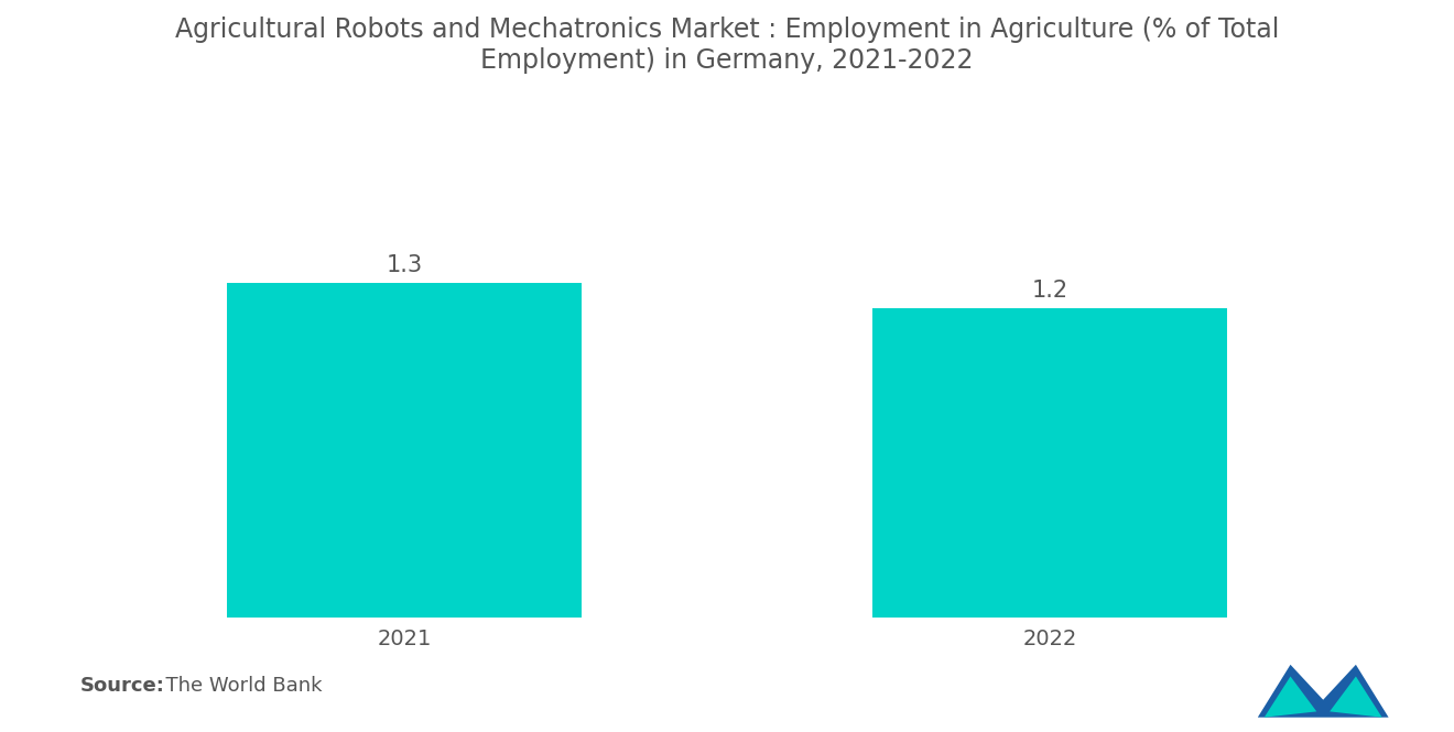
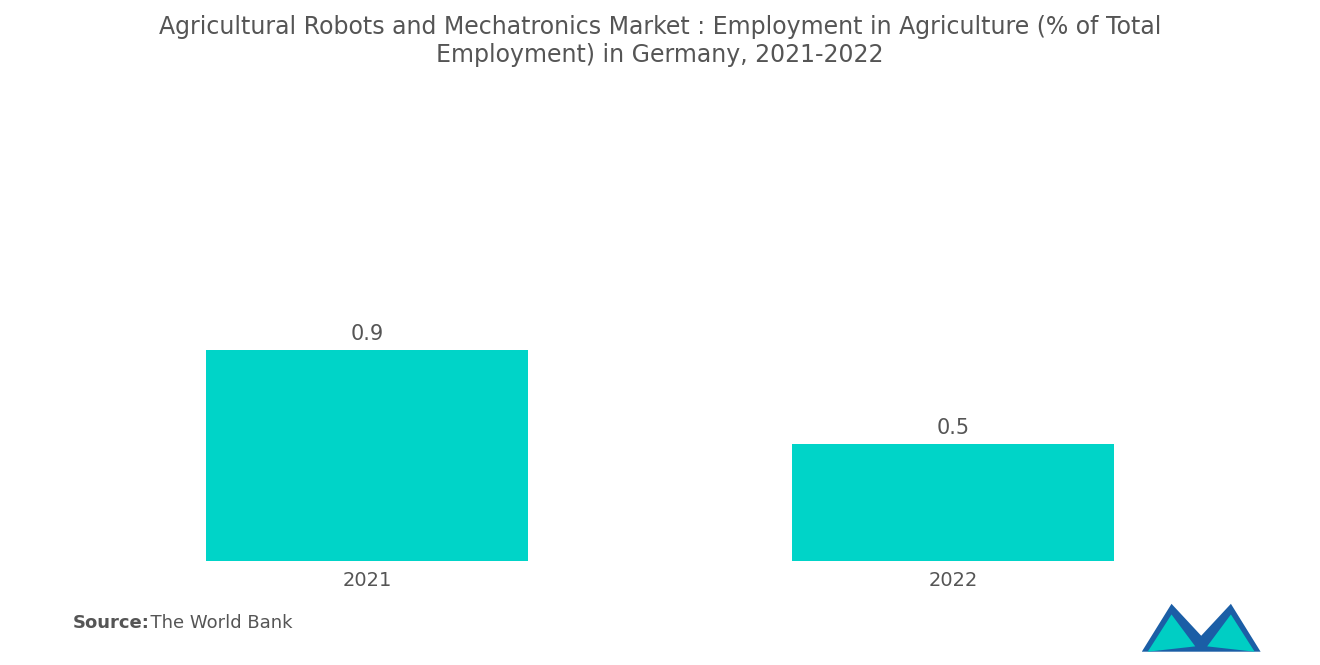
2021: 1.3 -> 0.9
2022: 1.2 -> 0.5
